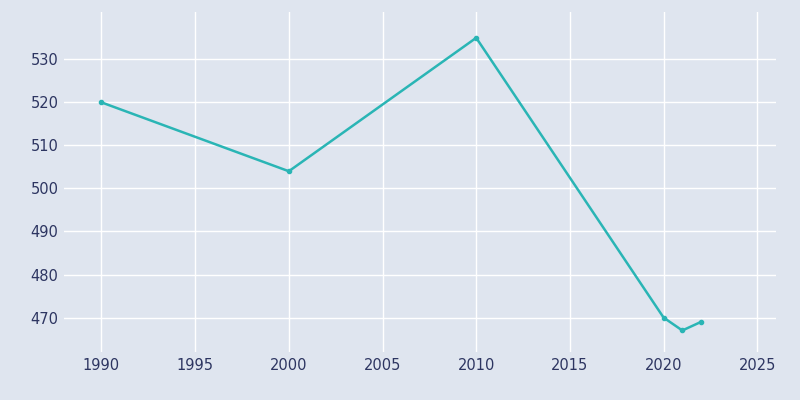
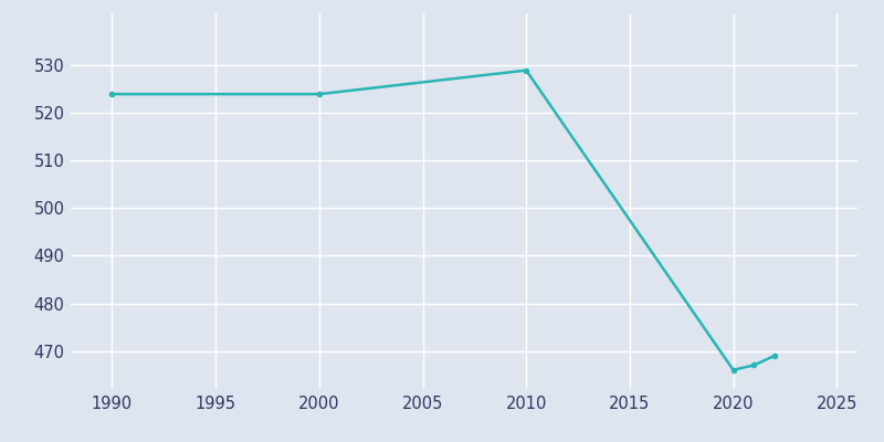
1990: 520 -> 524
2000: 504 -> 524
2010: 535 -> 529
2020: 470 -> 466
